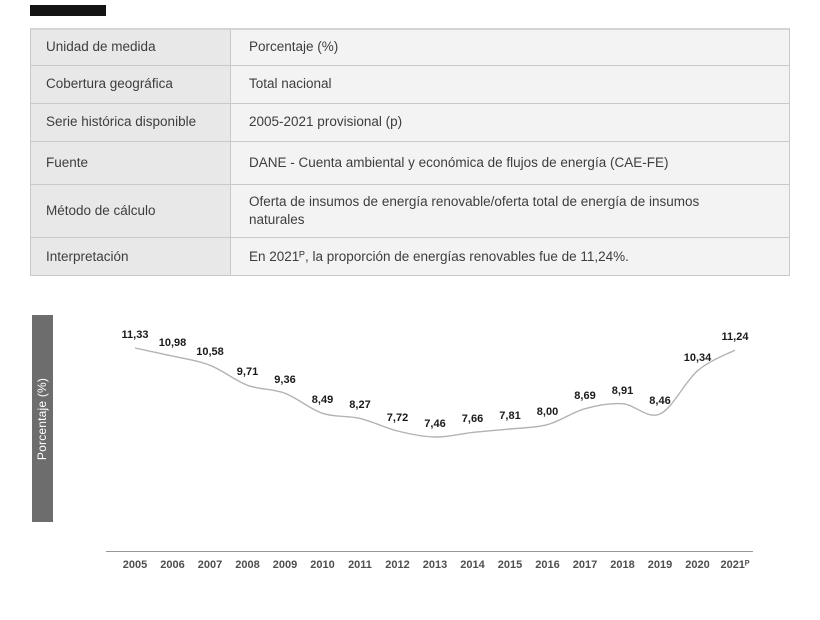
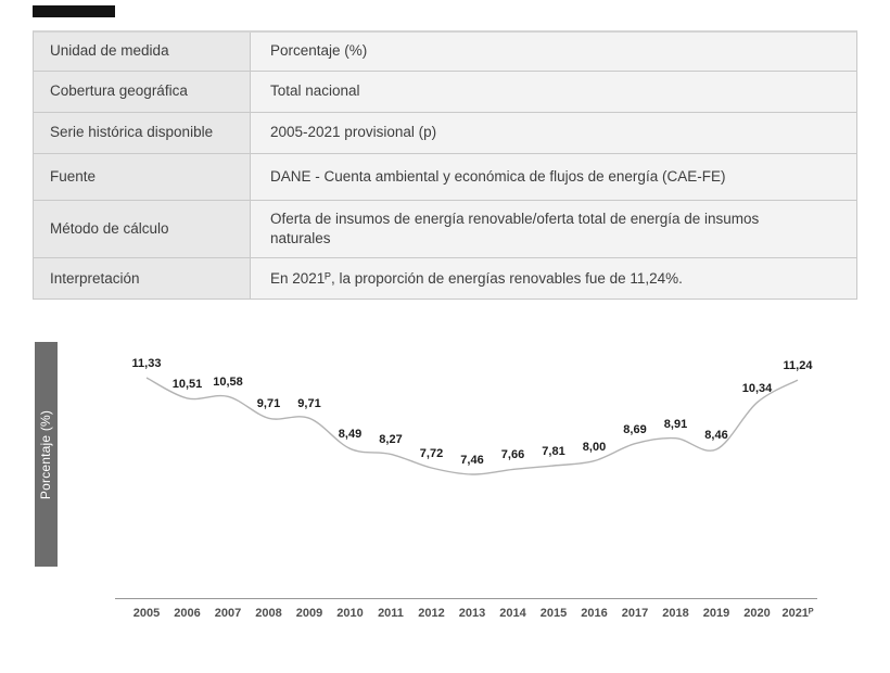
2006: 10,98 -> 10,51
2009: 9,36 -> 9,71
